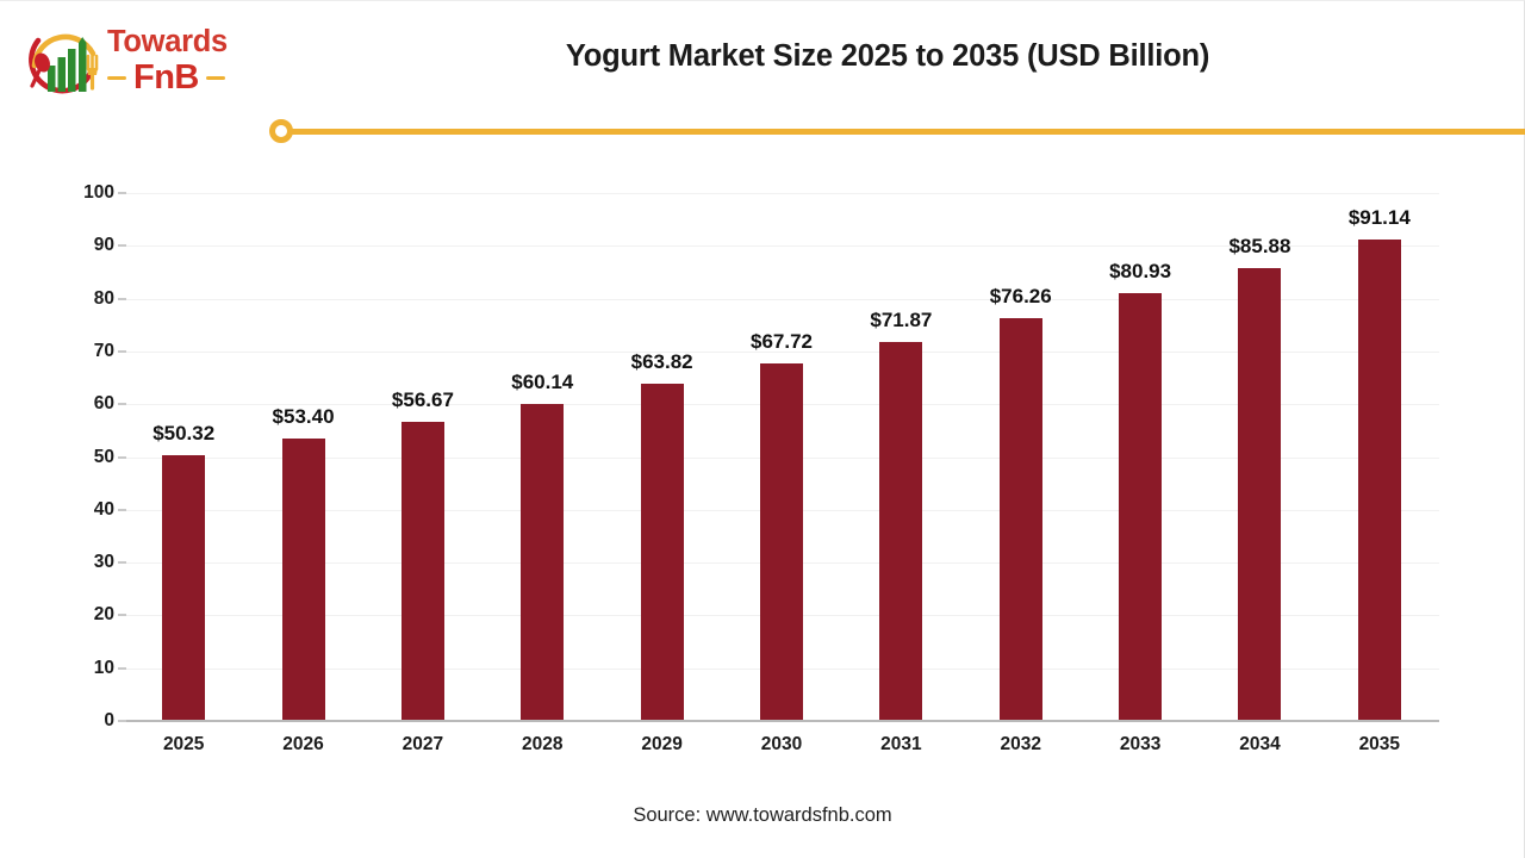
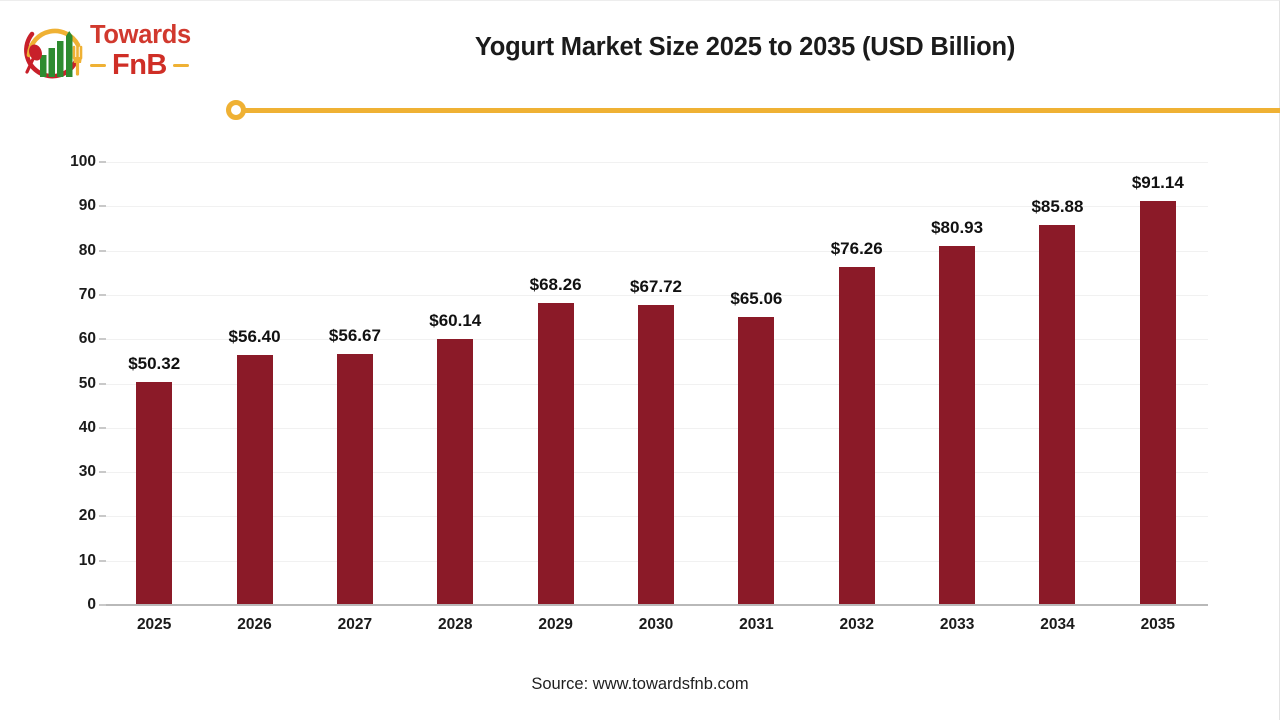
2026: $53.40 -> $56.40
2029: $63.82 -> $68.26
2031: $71.87 -> $65.06
